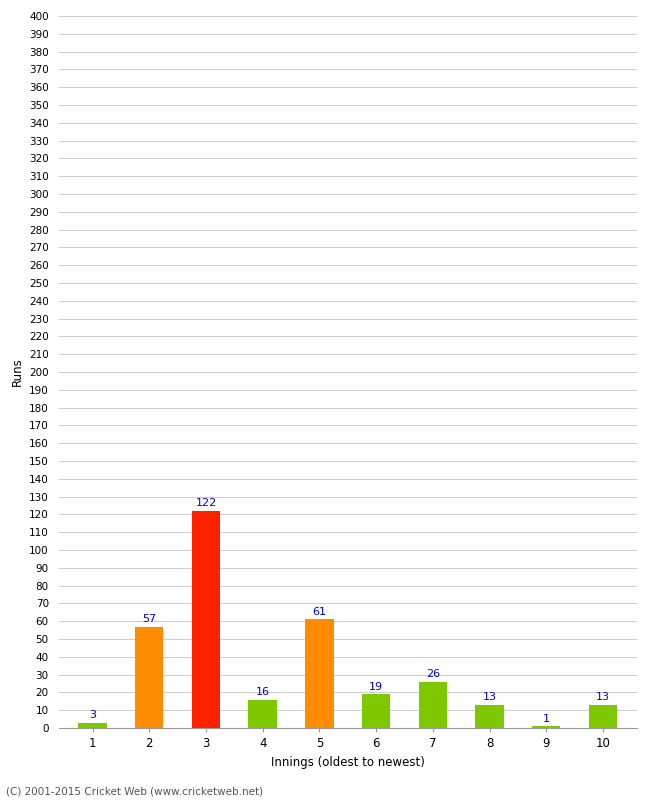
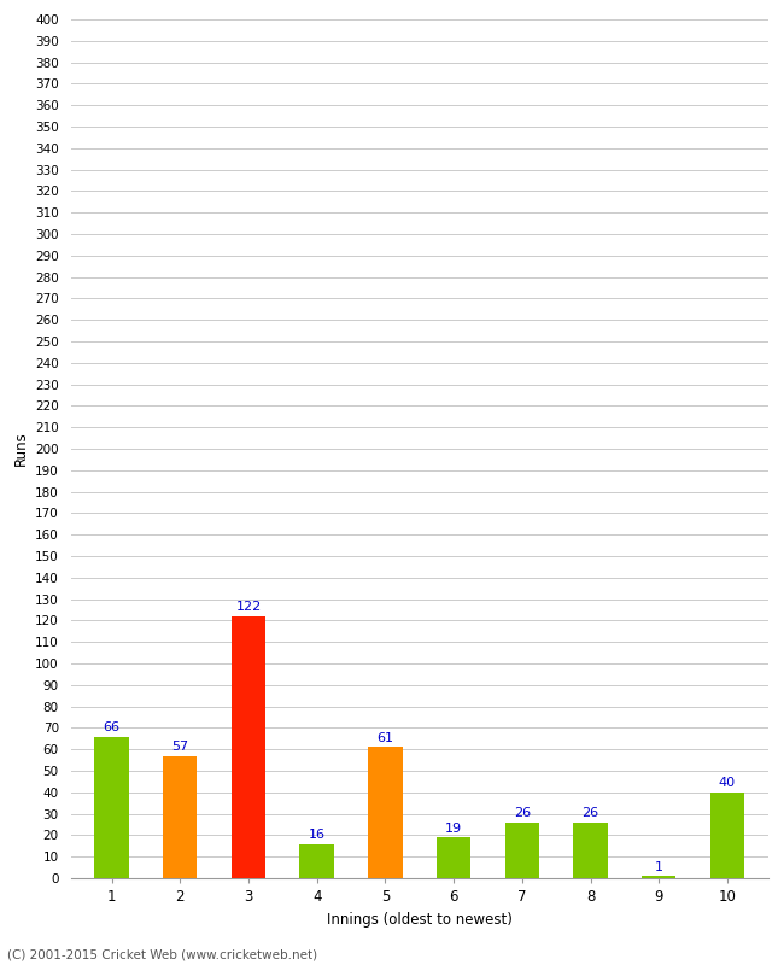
1: 3 -> 66
8: 13 -> 26
10: 13 -> 40
